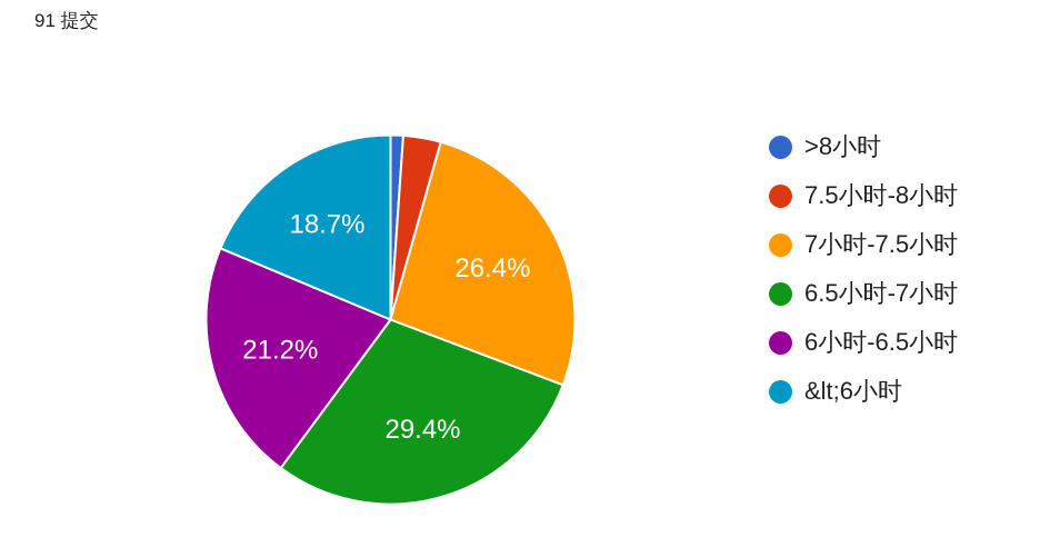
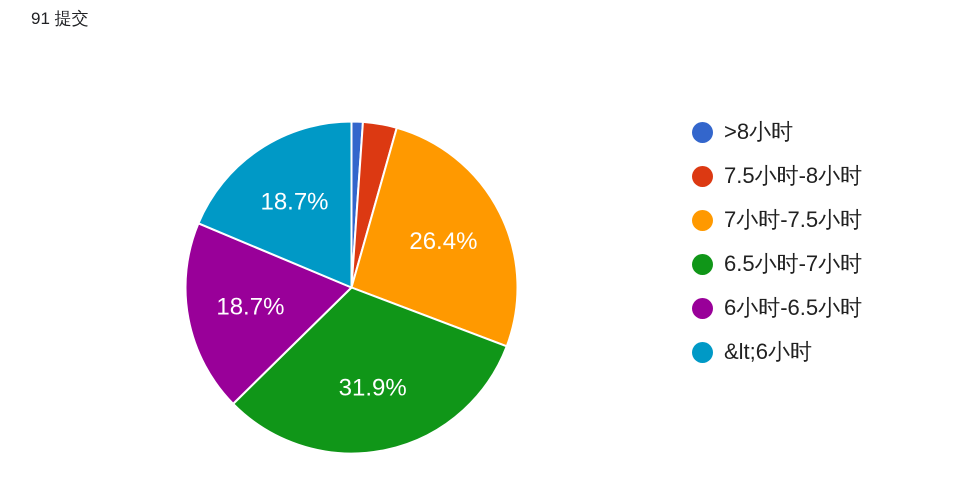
6.5小时-7小时: 29.4% -> 31.9%
6小时-6.5小时: 21.2% -> 18.7%
